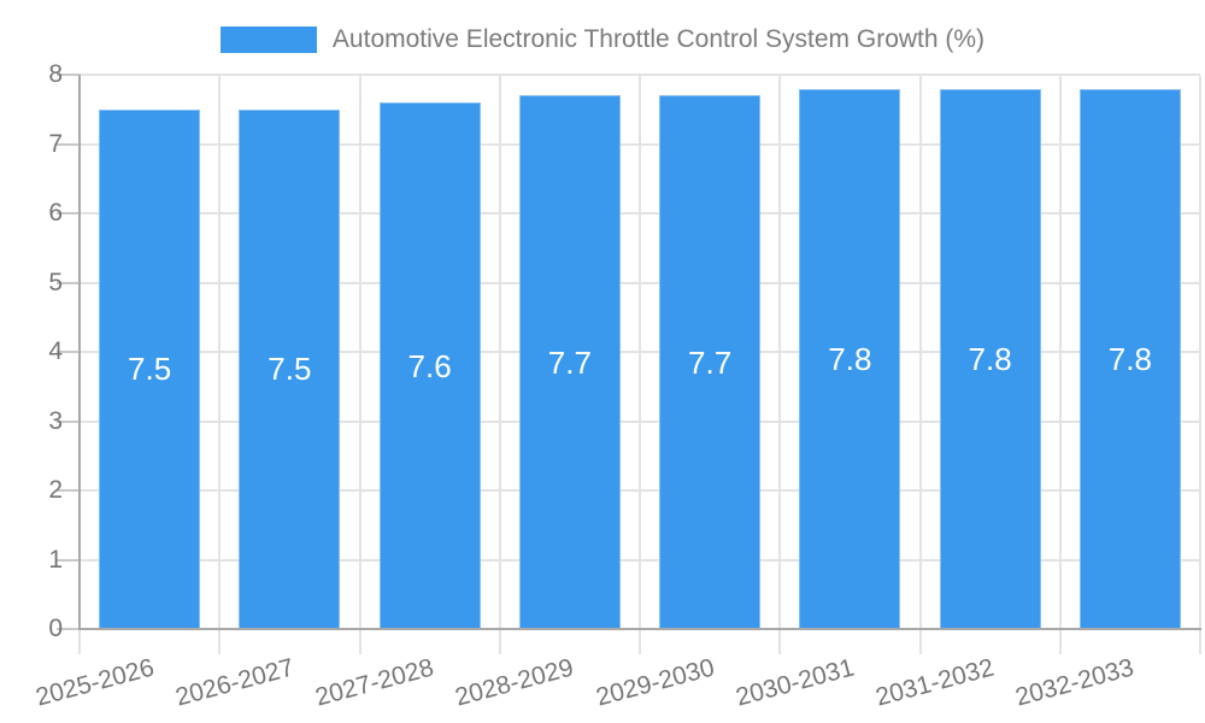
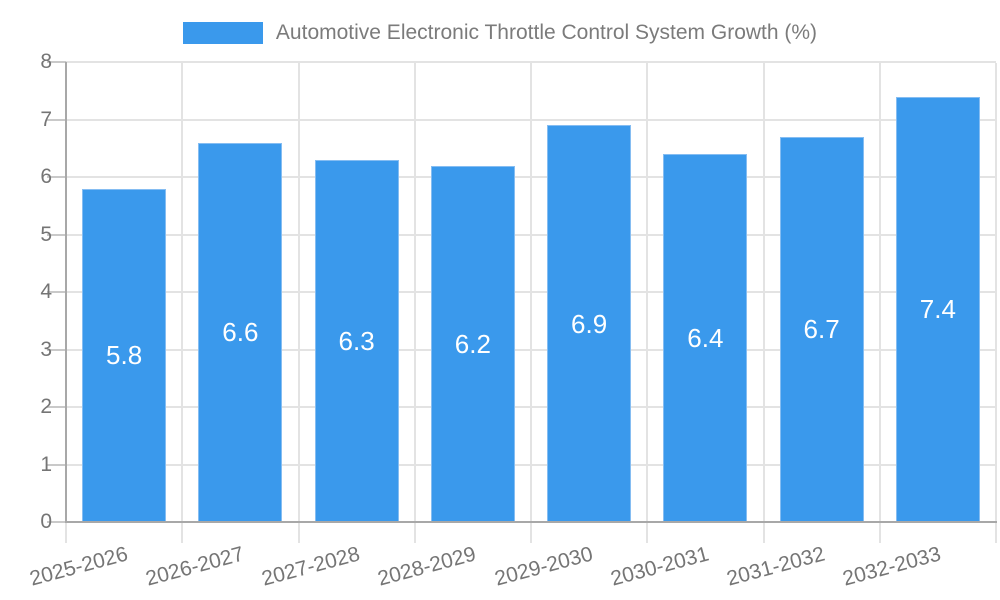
2025-2026: 7.5 -> 5.8
2026-2027: 7.5 -> 6.6
2027-2028: 7.6 -> 6.3
2028-2029: 7.7 -> 6.2
2029-2030: 7.7 -> 6.9
2030-2031: 7.8 -> 6.4
2031-2032: 7.8 -> 6.7
2032-2033: 7.8 -> 7.4
